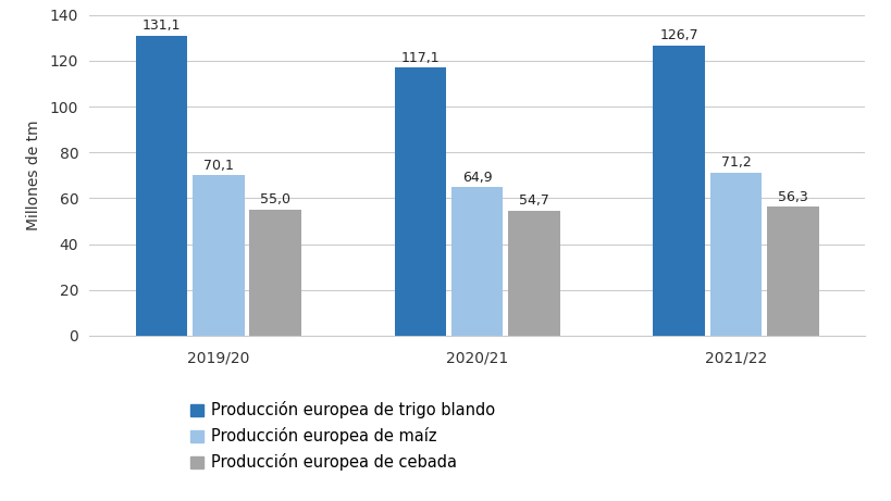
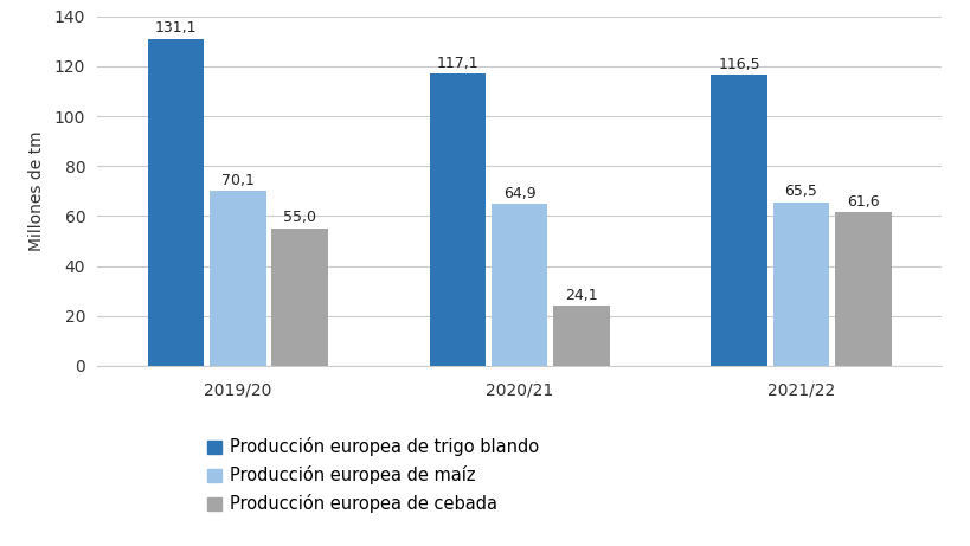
Producción europea de cebada/2020/21: 54,7 -> 24,1
Producción europea de trigo blando/2021/22: 126,7 -> 116,5
Producción europea de maíz/2021/22: 71,2 -> 65,5
Producción europea de cebada/2021/22: 56,3 -> 61,6
